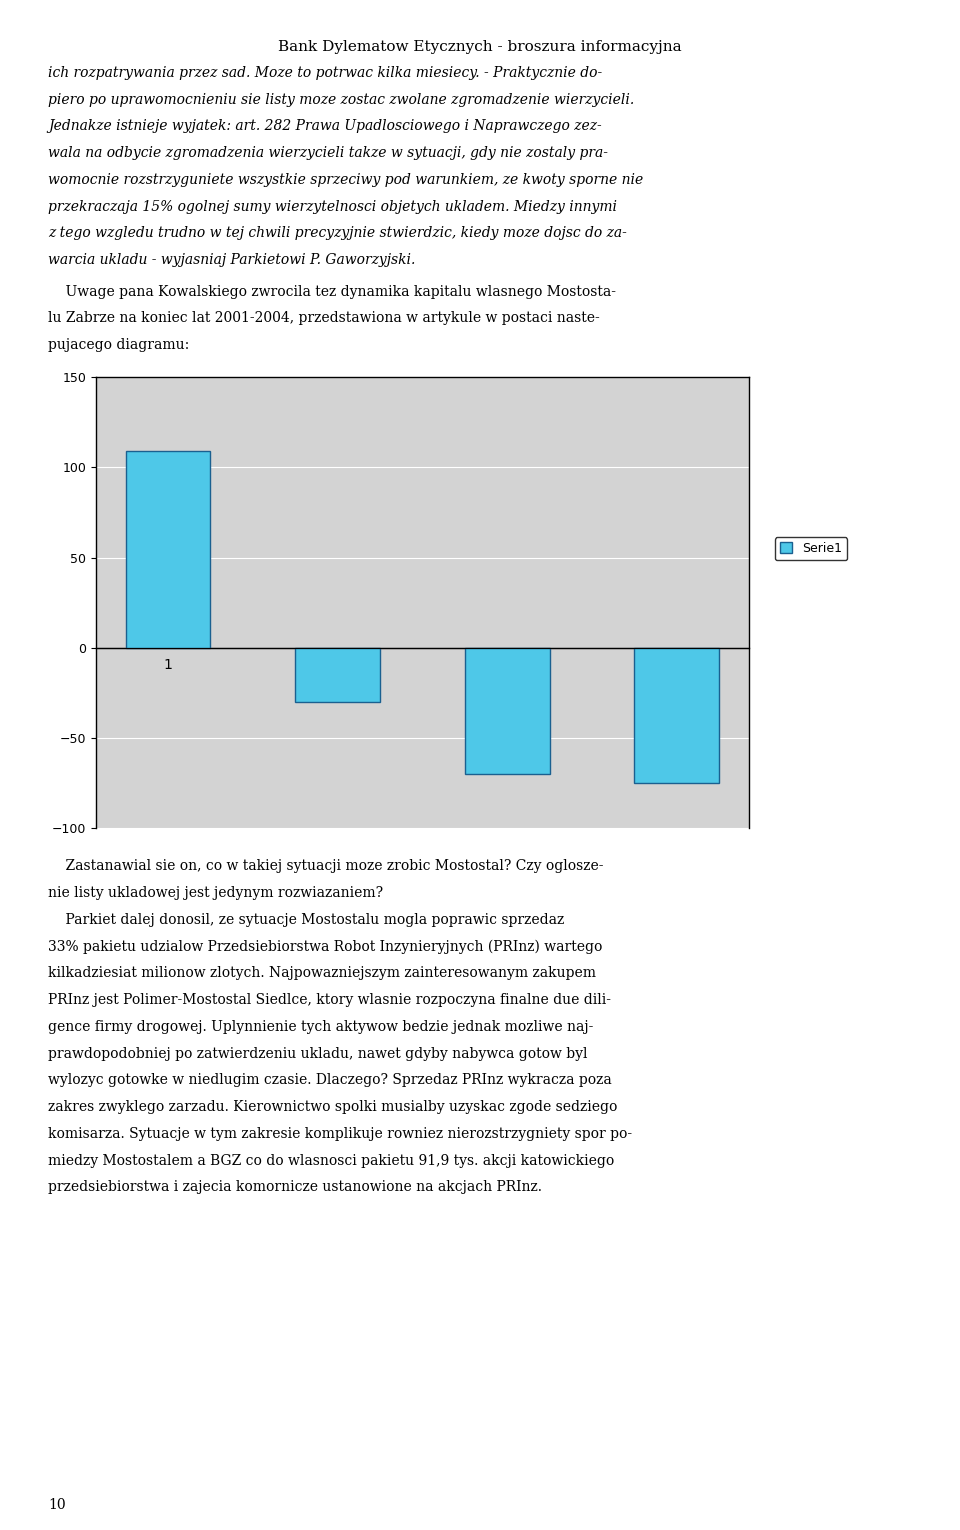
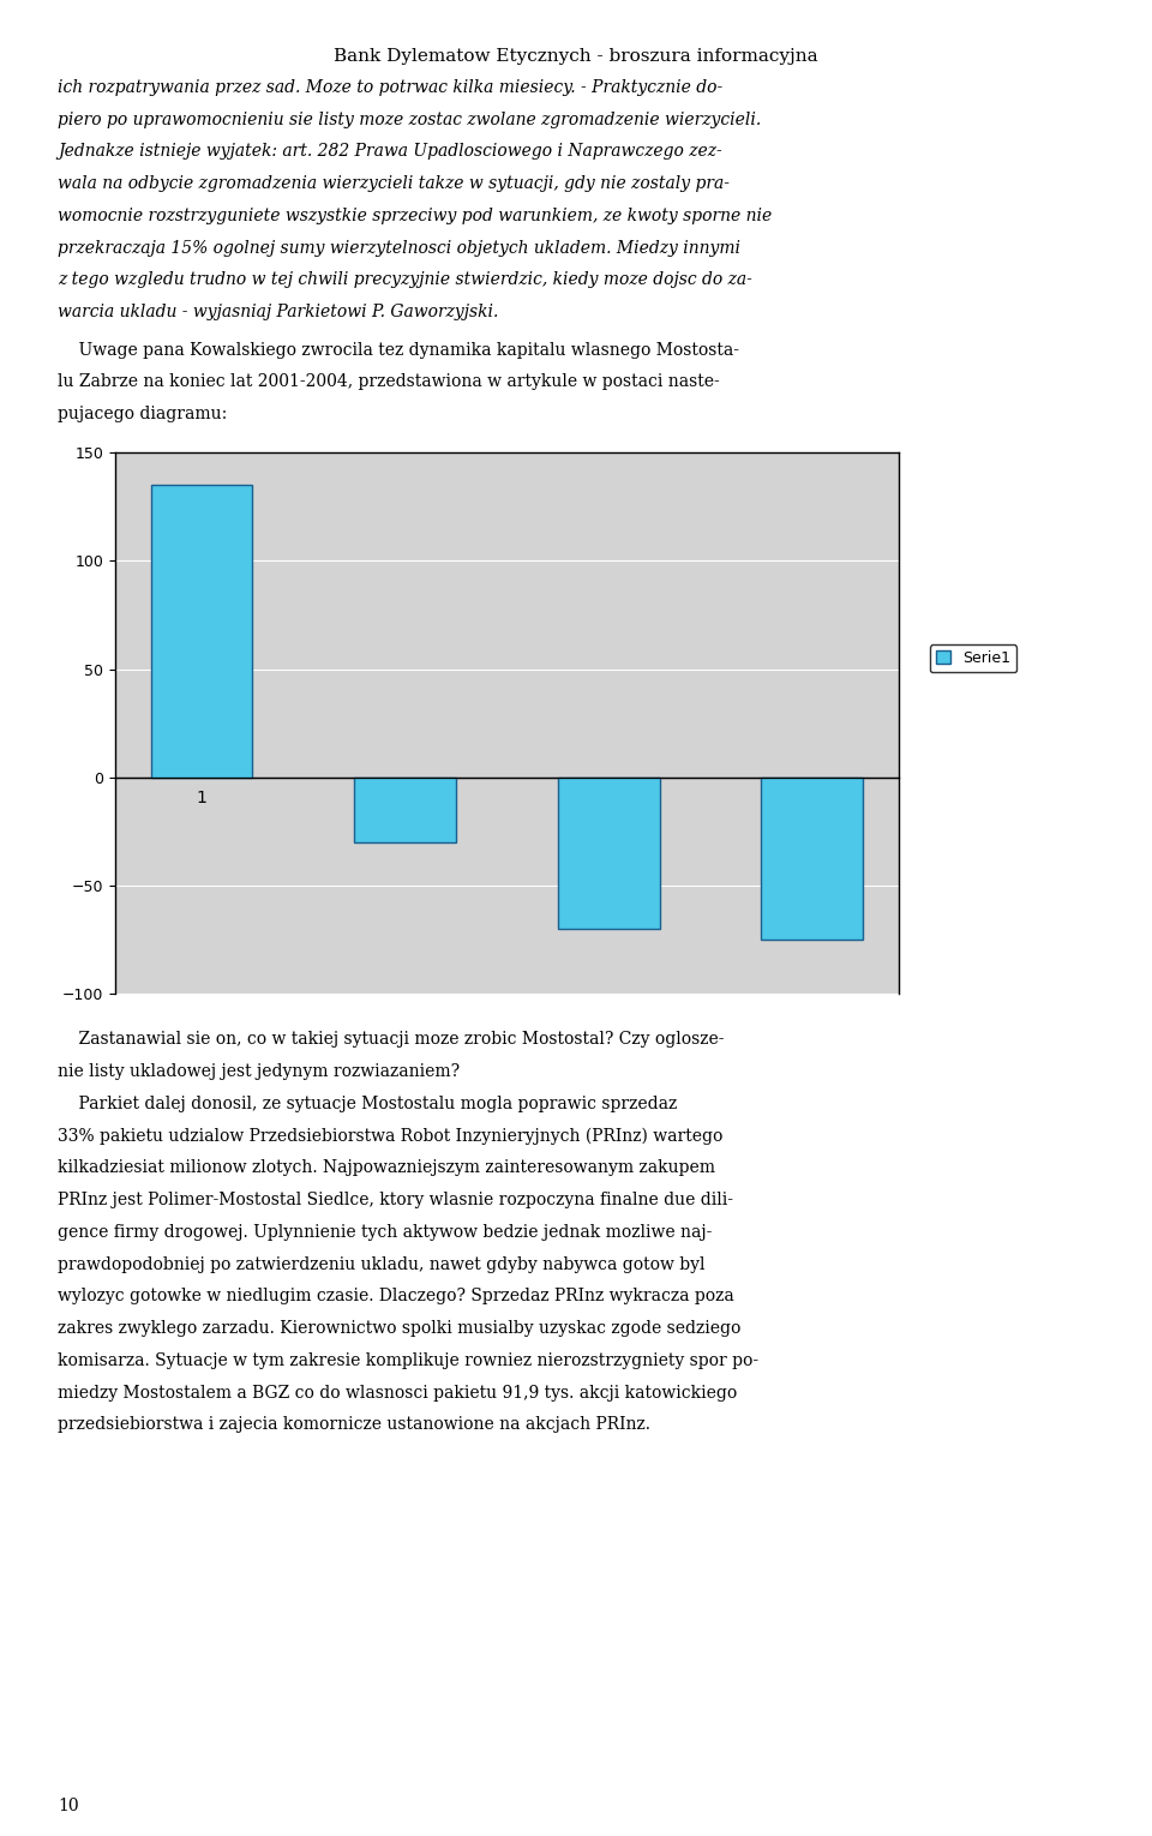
1: 109 -> 135
